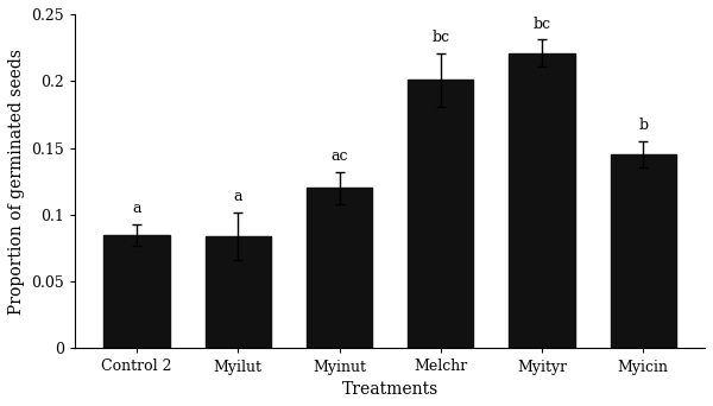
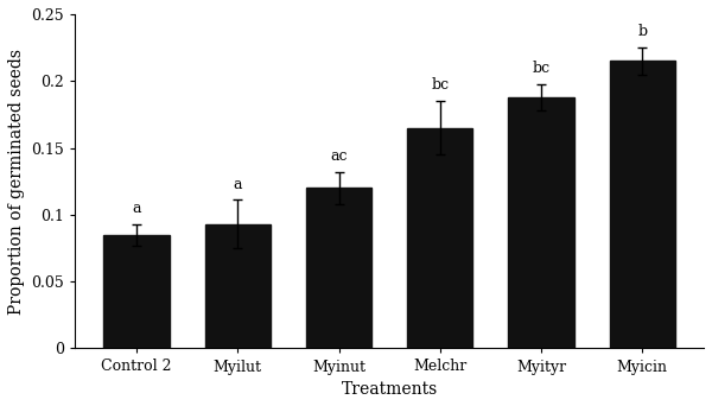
Myilut: 0.084 -> 0.093
Melchr: 0.201 -> 0.165
Myityr: 0.221 -> 0.188
Myicin: 0.145 -> 0.215
